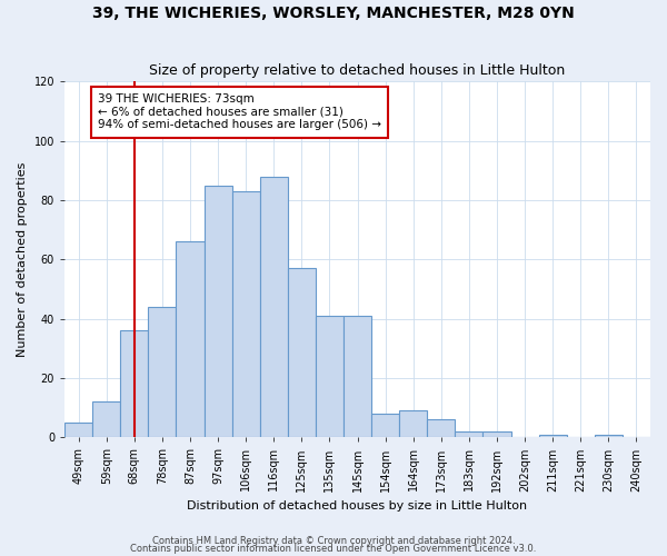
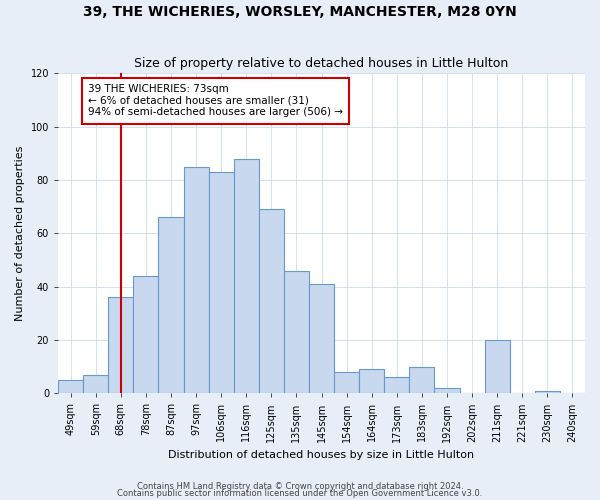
59sqm: 12 -> 7
125sqm: 57 -> 69
135sqm: 41 -> 46
183sqm: 2 -> 10
211sqm: 1 -> 20
